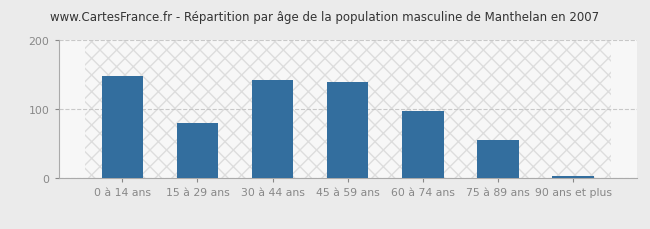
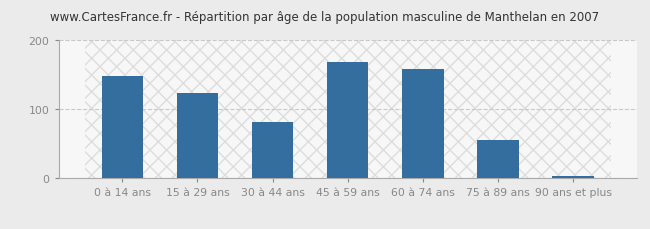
15 à 29 ans: 80 -> 124
30 à 44 ans: 143 -> 82
45 à 59 ans: 140 -> 168
60 à 74 ans: 97 -> 158
